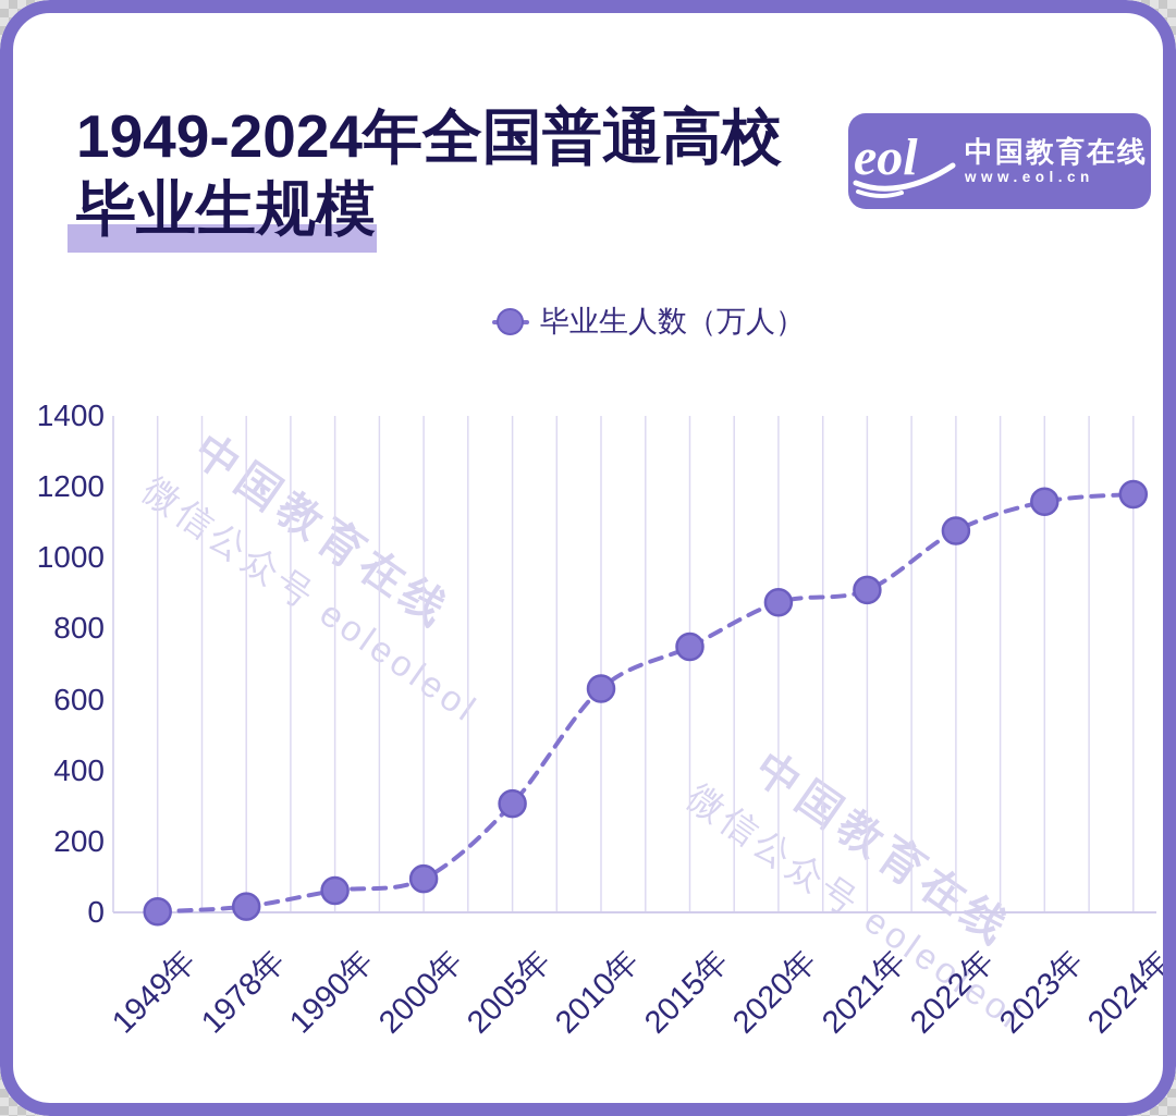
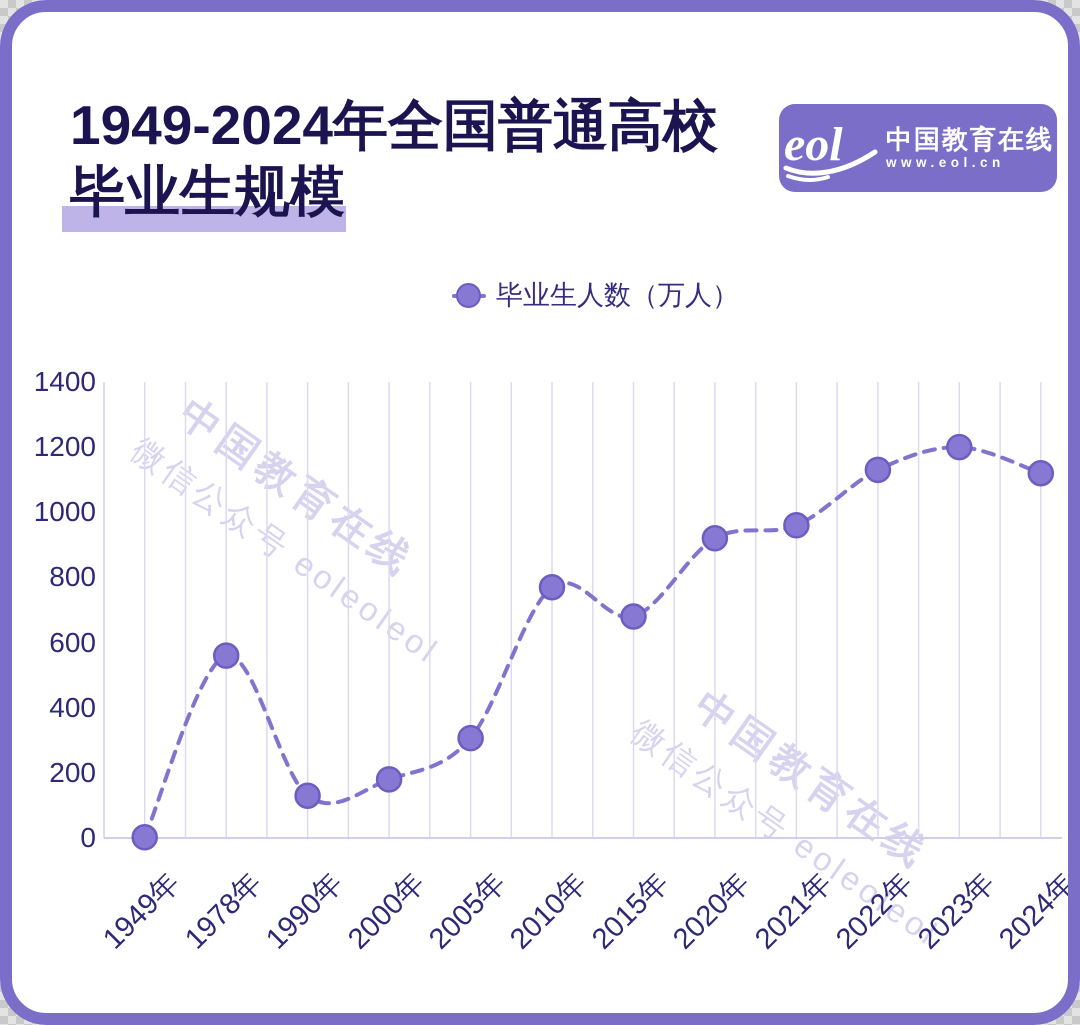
1978年: 20 -> 560
1990年: 60 -> 130
2000年: 100 -> 180
2010年: 630 -> 770
2015年: 750 -> 680
2020年: 870 -> 920
2021年: 910 -> 960
2022年: 1080 -> 1130
2023年: 1160 -> 1200
2024年: 1180 -> 1120
